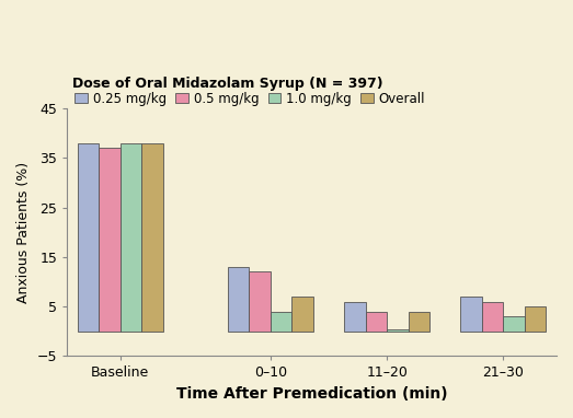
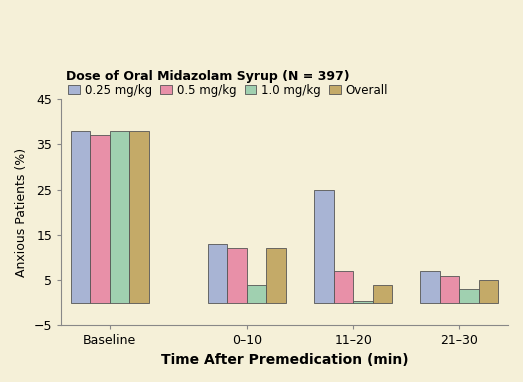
Overall/0–10: 7 -> 12
0.25 mg/kg/11–20: 6 -> 25
0.5 mg/kg/11–20: 4 -> 7
